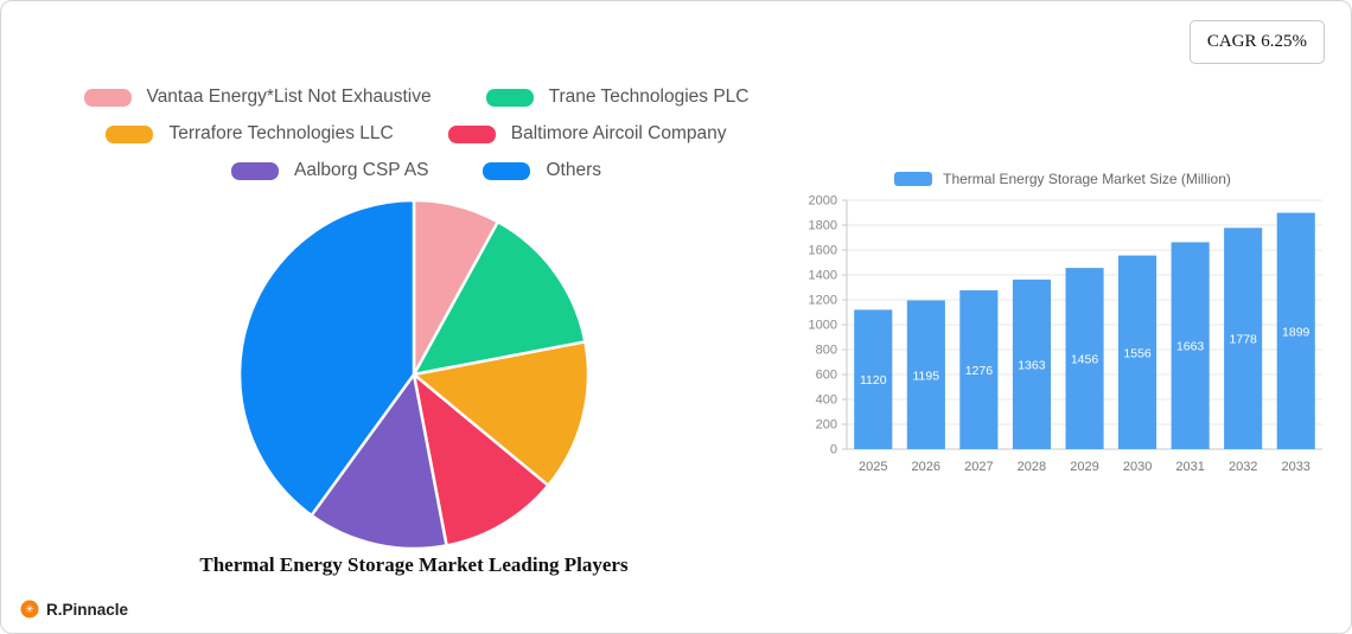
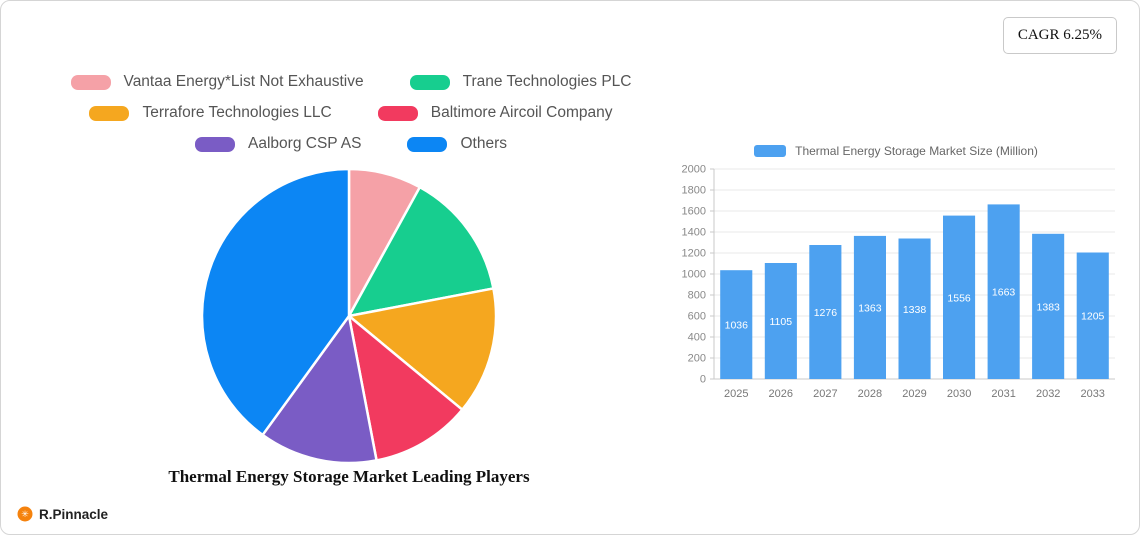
Thermal Energy Storage Market Size (Million)/2025: 1120 -> 1036
Thermal Energy Storage Market Size (Million)/2026: 1195 -> 1105
Thermal Energy Storage Market Size (Million)/2029: 1456 -> 1338
Thermal Energy Storage Market Size (Million)/2032: 1778 -> 1383
Thermal Energy Storage Market Size (Million)/2033: 1899 -> 1205
